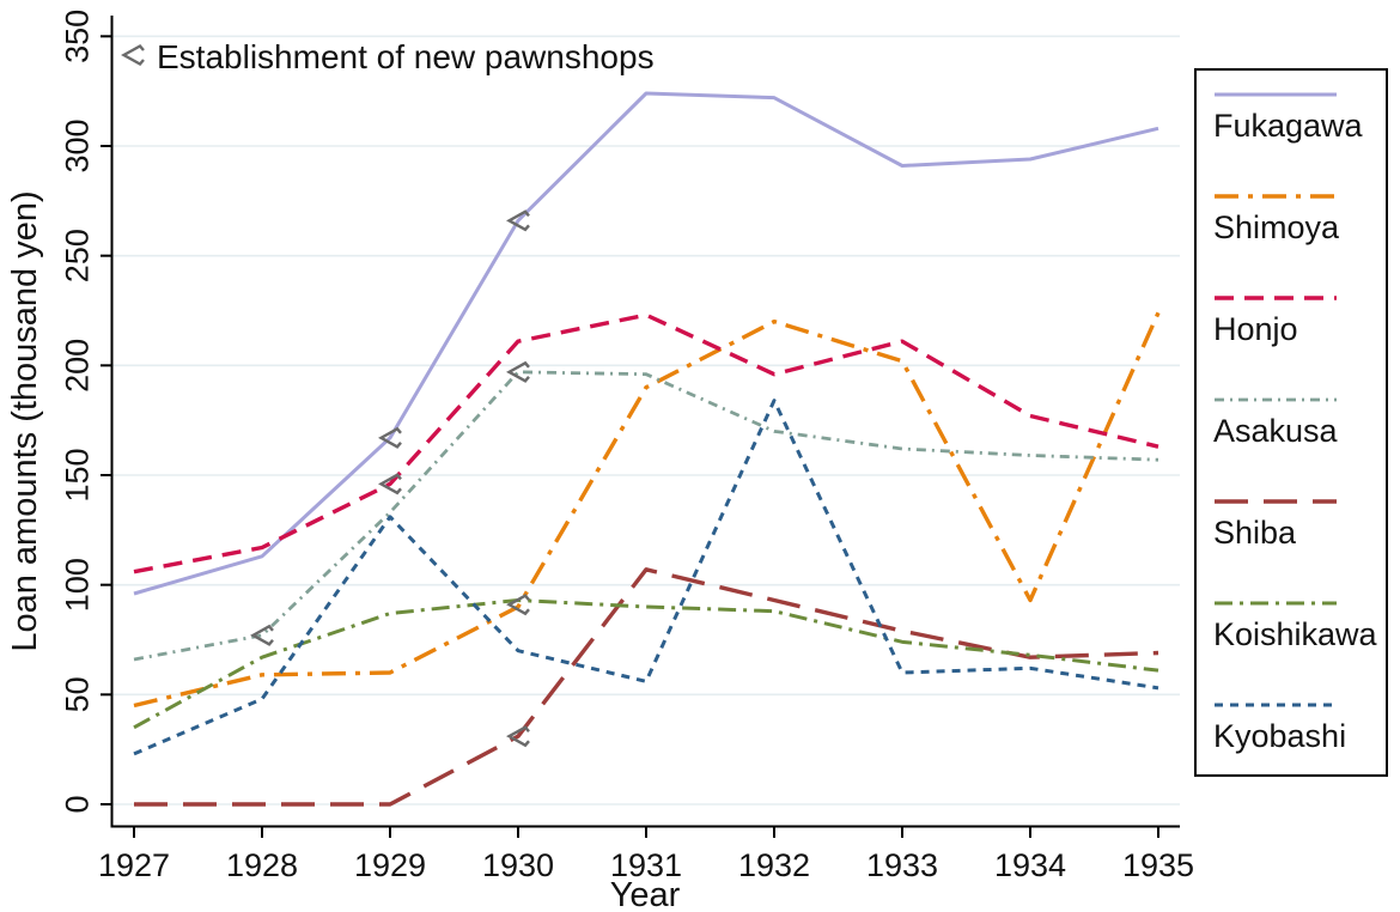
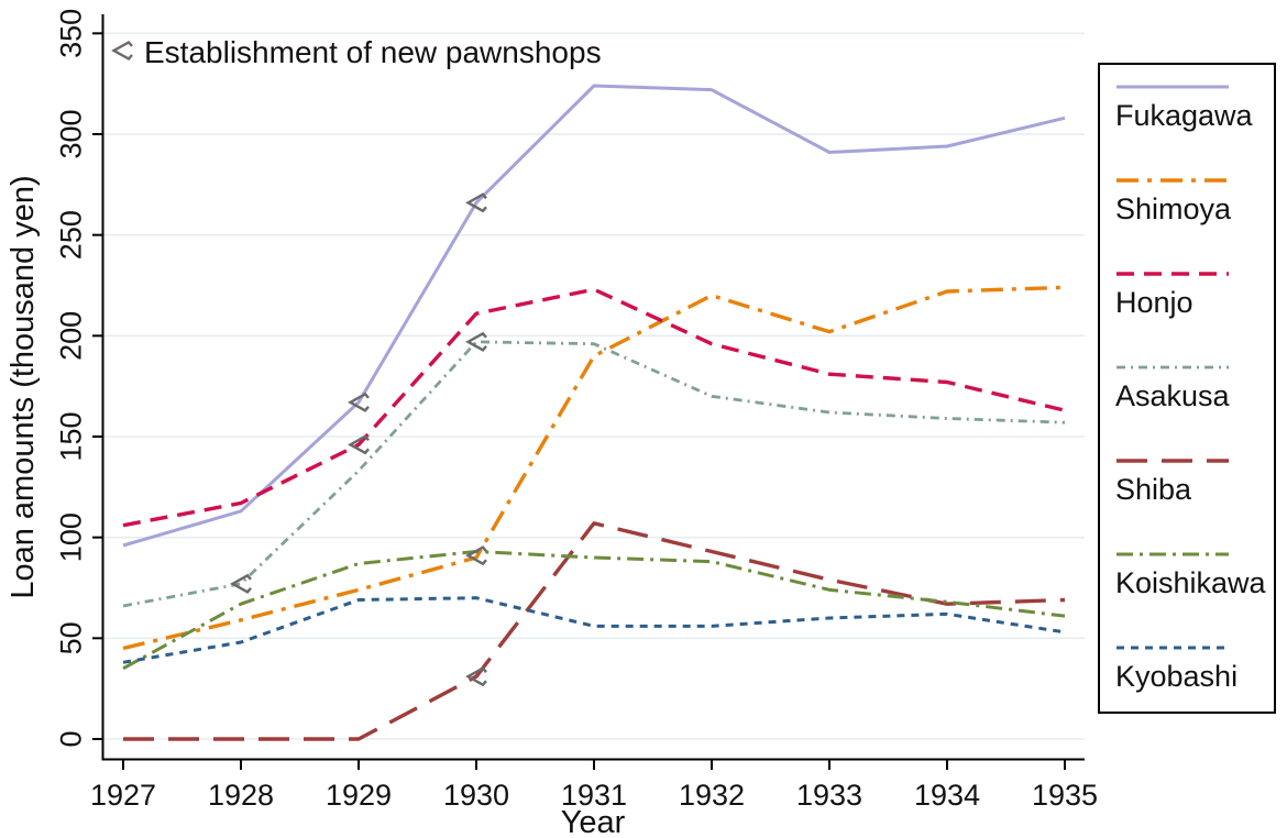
Kyobashi/1927: 23 -> 38
Shimoya/1929: 60 -> 74
Kyobashi/1929: 131 -> 69
Kyobashi/1932: 184 -> 56
Honjo/1933: 211 -> 181
Shimoya/1934: 93 -> 222
